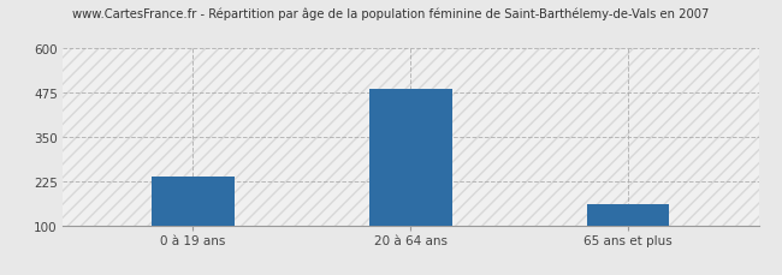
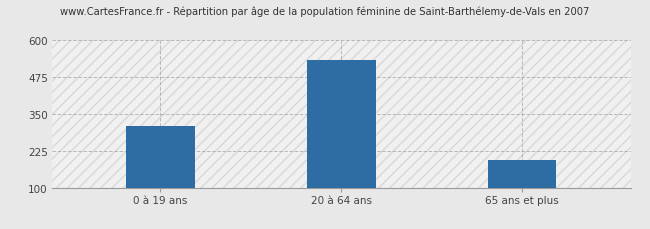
0 à 19 ans: 237 -> 310
20 à 64 ans: 487 -> 535
65 ans et plus: 160 -> 195
